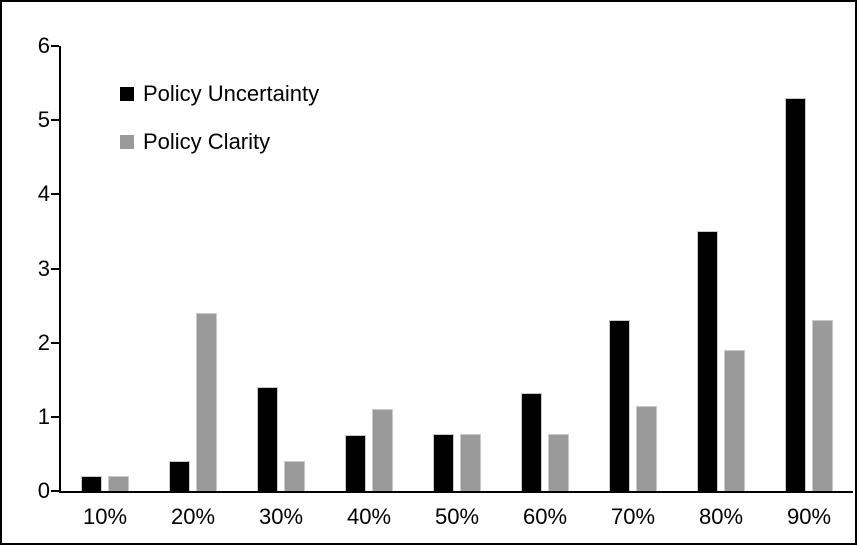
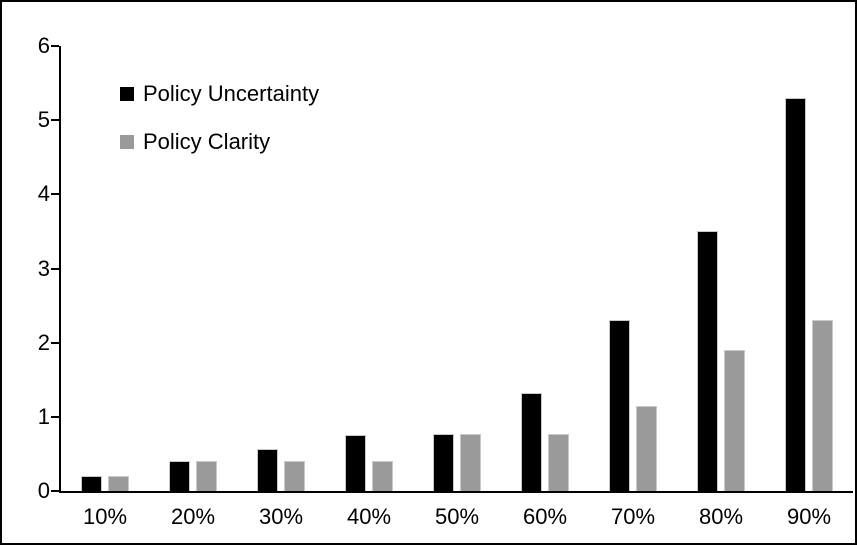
Policy Clarity/20%: 2.4 -> 0.4
Policy Uncertainty/30%: 1.4 -> 0.6
Policy Clarity/40%: 1.1 -> 0.4
